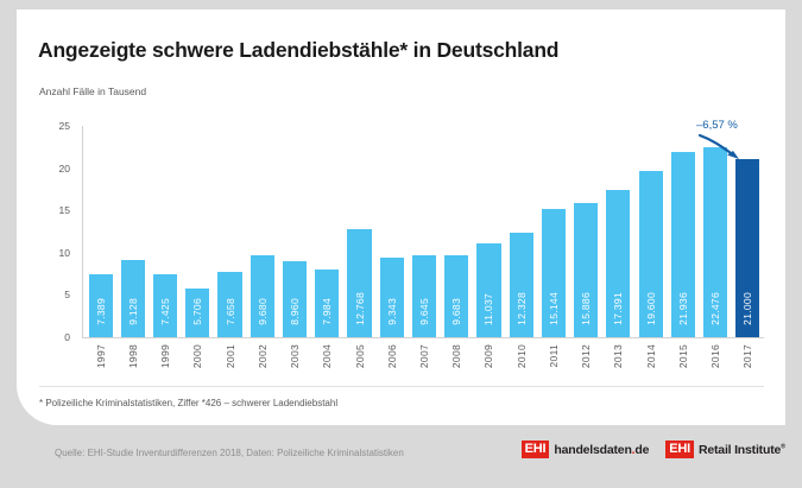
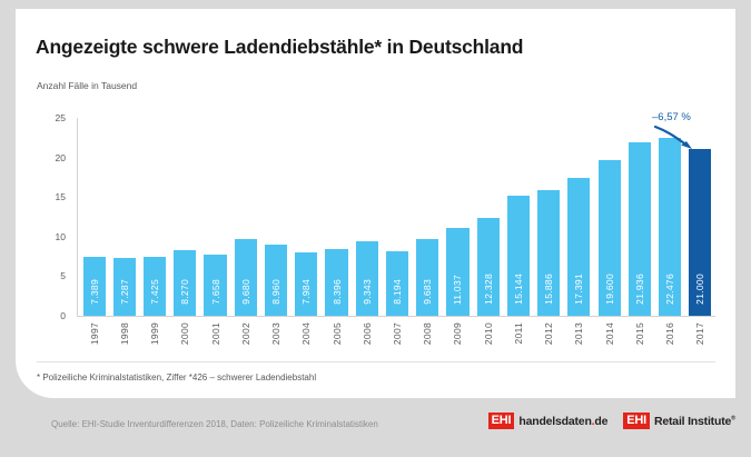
1998: 9.128 -> 7.287
2000: 5.706 -> 8.270
2005: 12.768 -> 8.396
2007: 9.645 -> 8.194
